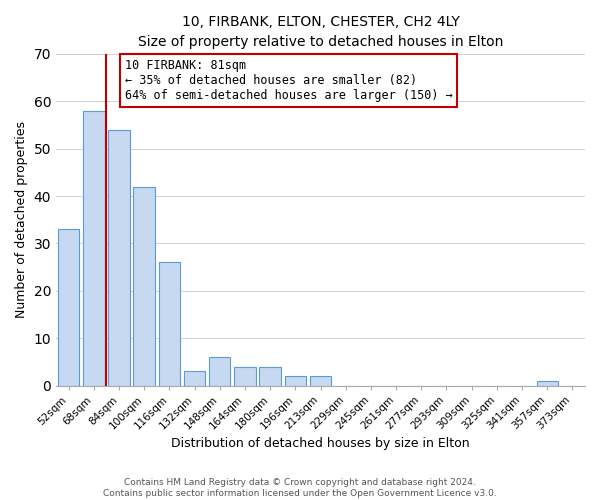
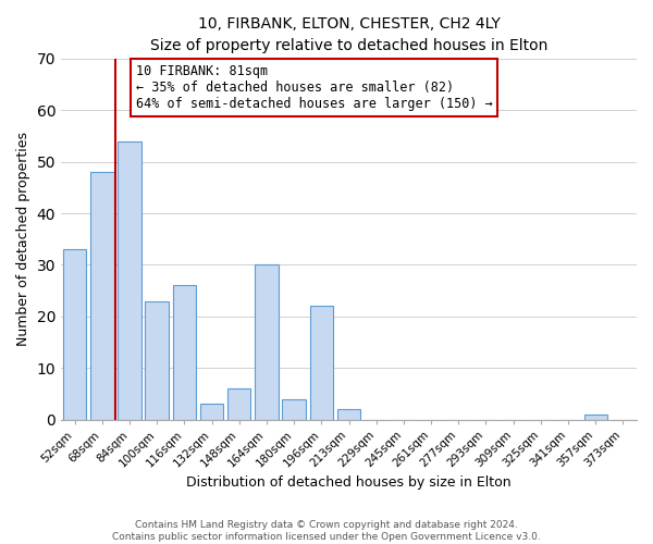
68sqm: 58 -> 48
100sqm: 42 -> 23
164sqm: 4 -> 30
196sqm: 2 -> 22
